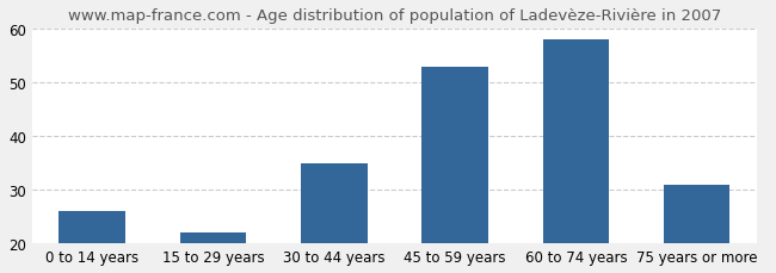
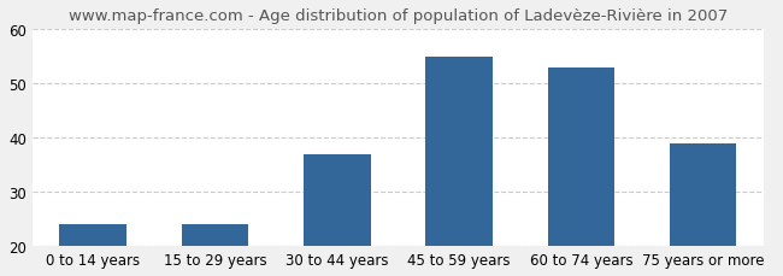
0 to 14 years: 26 -> 24
15 to 29 years: 22 -> 24
30 to 44 years: 35 -> 37
45 to 59 years: 53 -> 55
60 to 74 years: 58 -> 53
75 years or more: 31 -> 39
